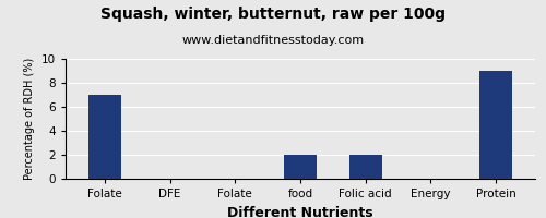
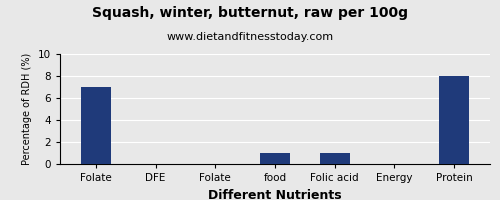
food: 2 -> 1
Folic acid: 2 -> 1
Protein: 9 -> 8
